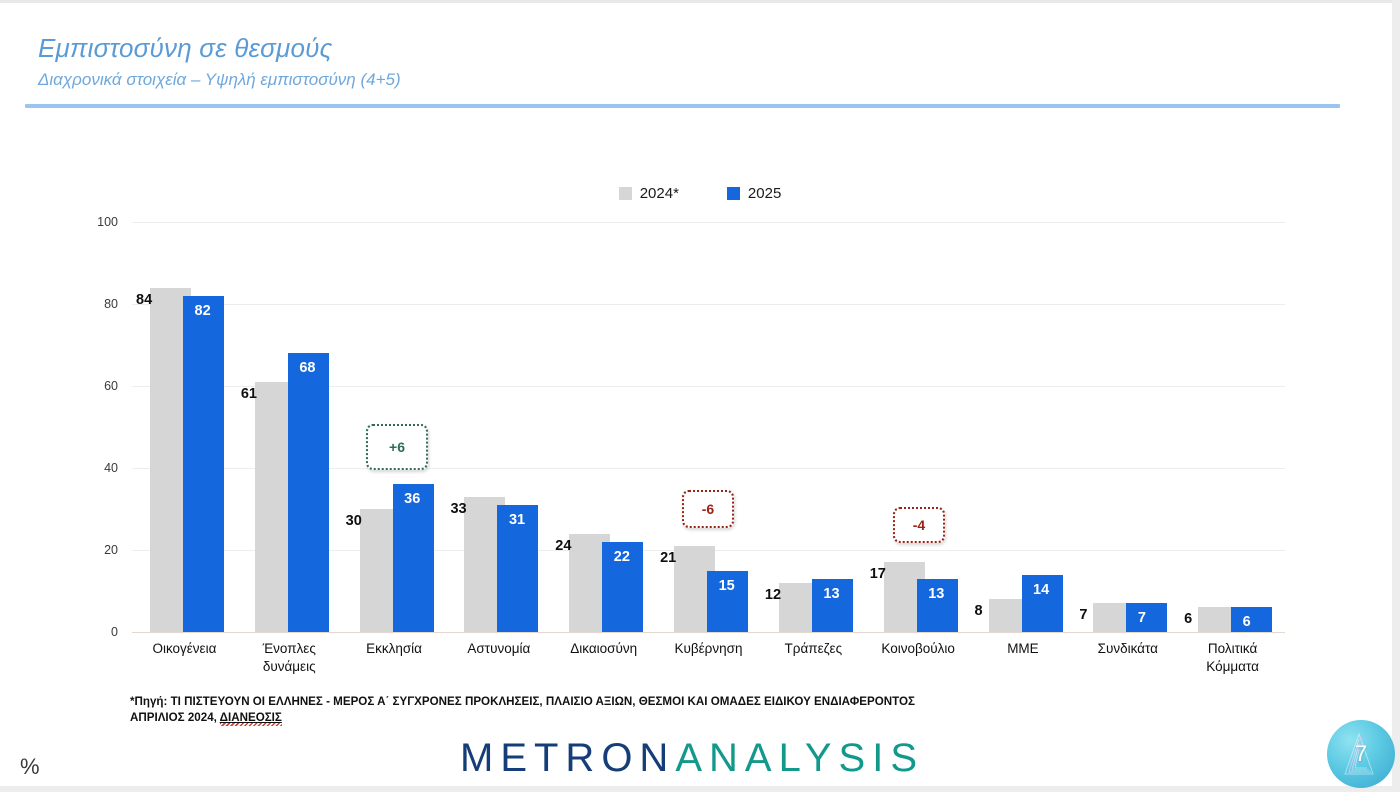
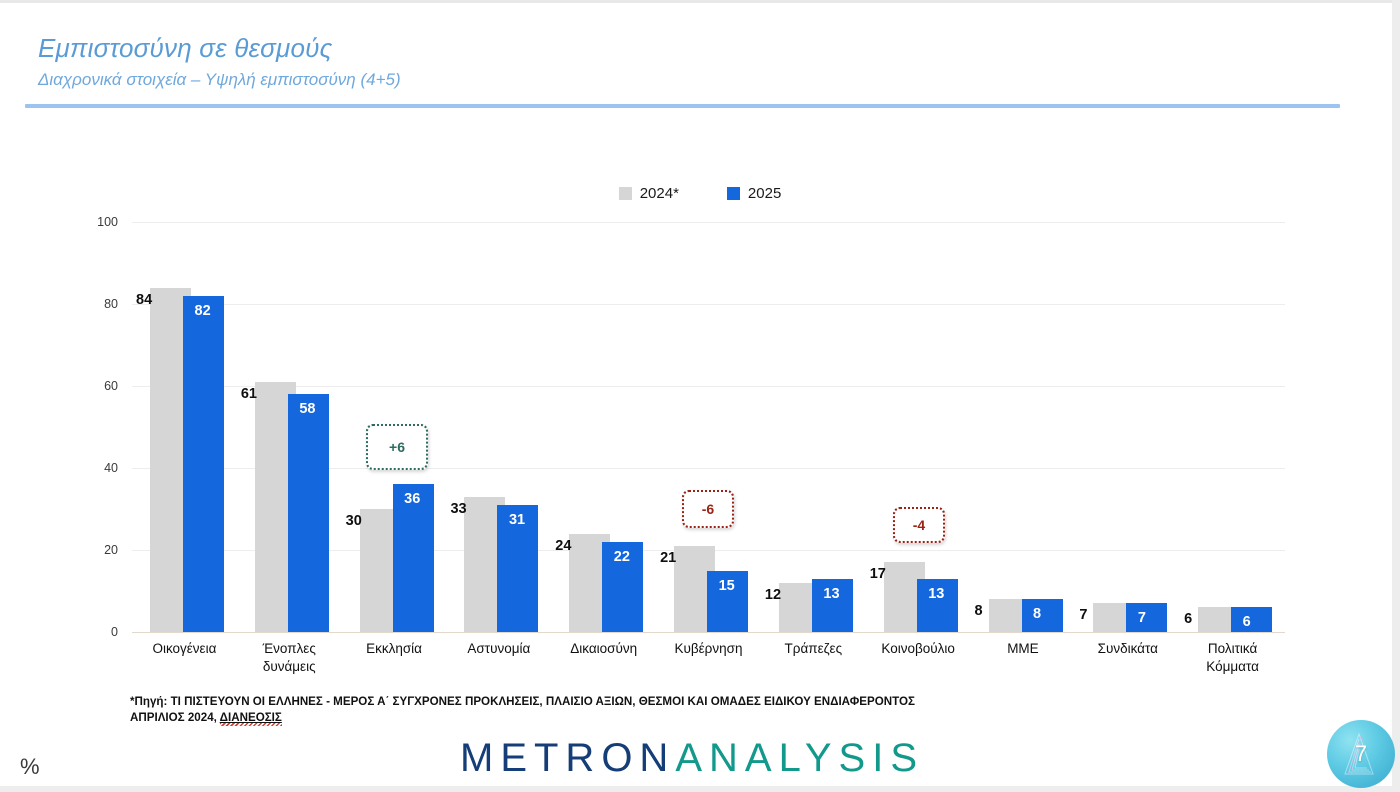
2025/Ένοπλες δυνάμεις: 68 -> 58
2025/ΜΜΕ: 14 -> 8
